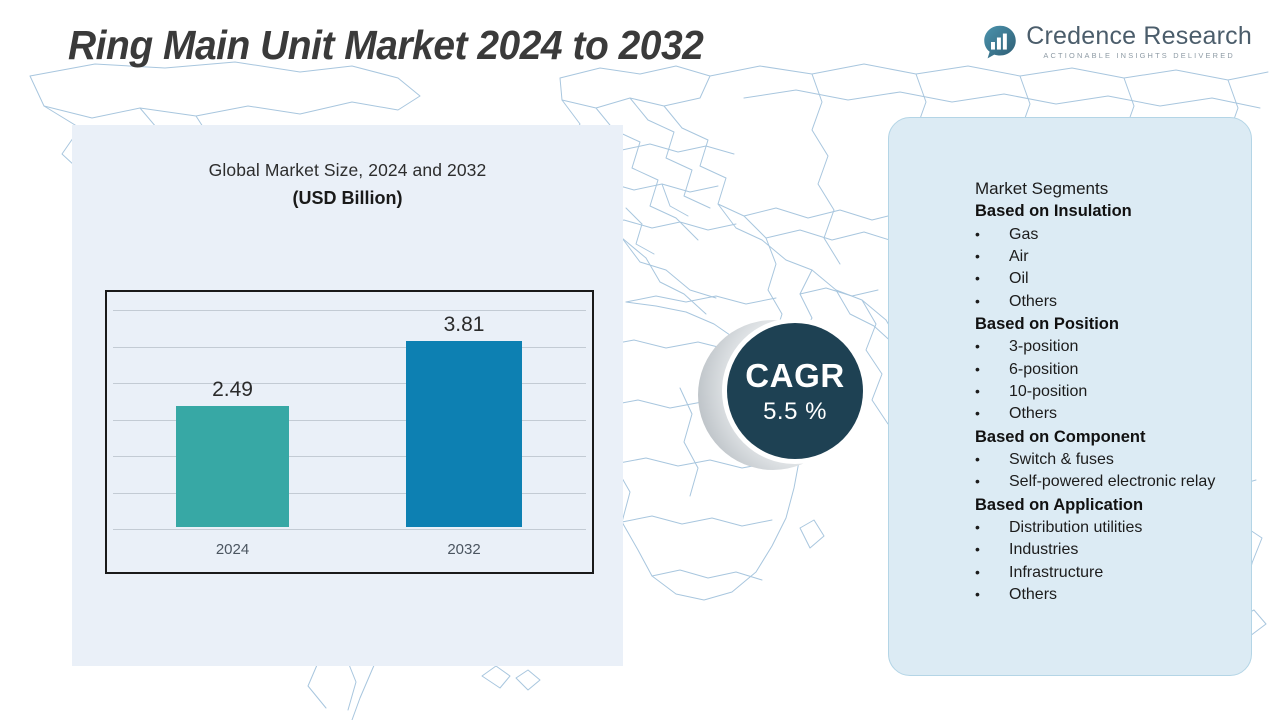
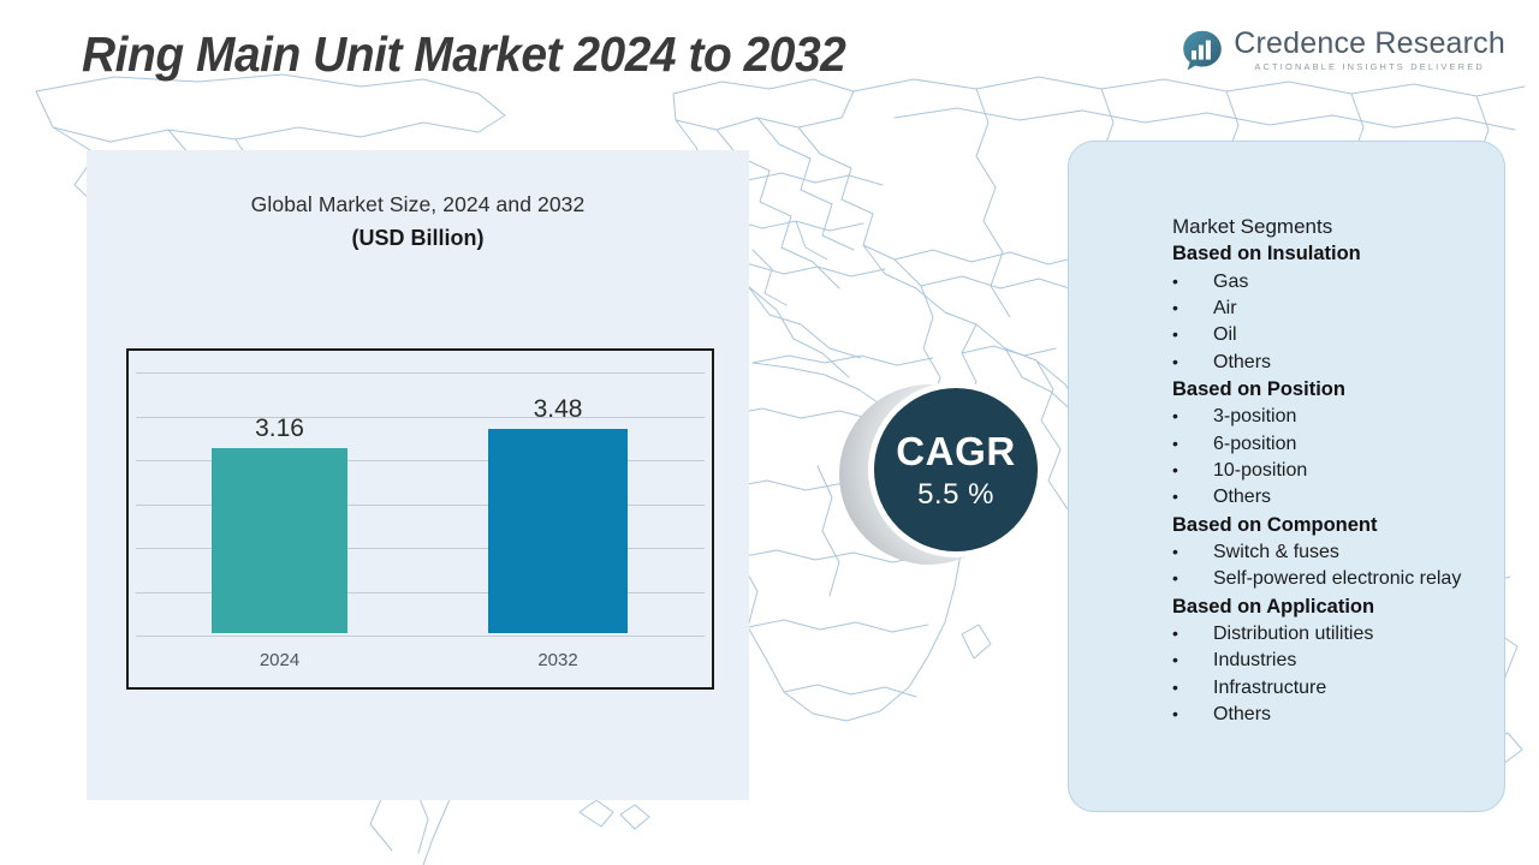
2024: 2.49 -> 3.16
2032: 3.81 -> 3.48
